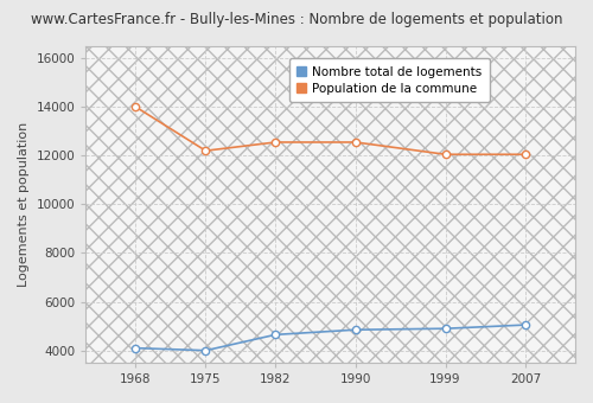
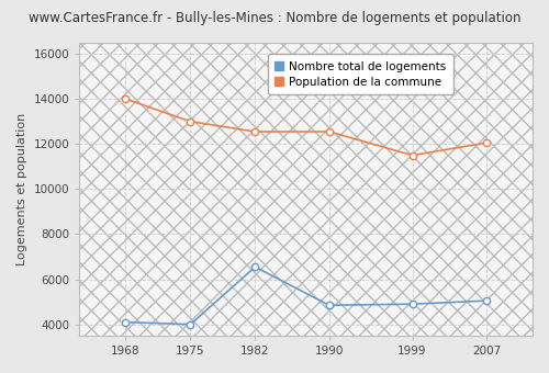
Population de la commune/1975: 12200 -> 13000
Nombre total de logements/1982: 4650 -> 6550
Population de la commune/1999: 12050 -> 11500
